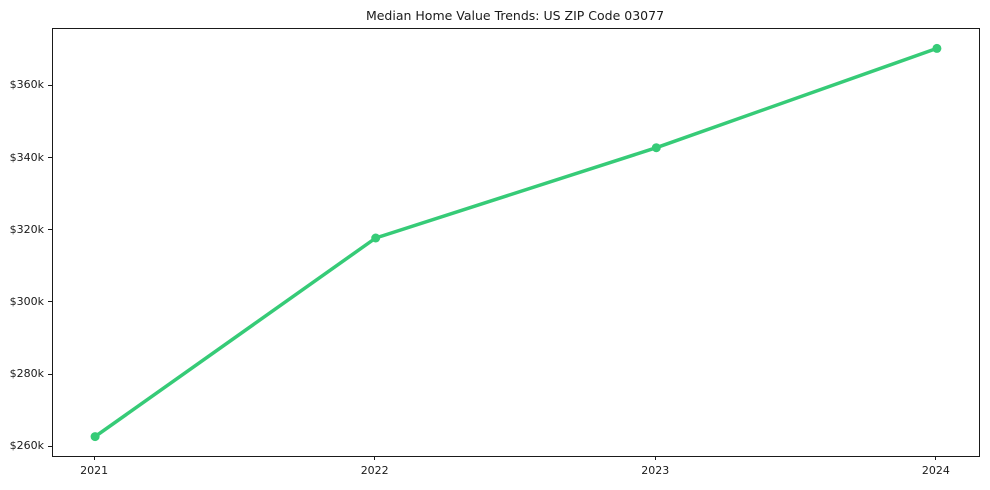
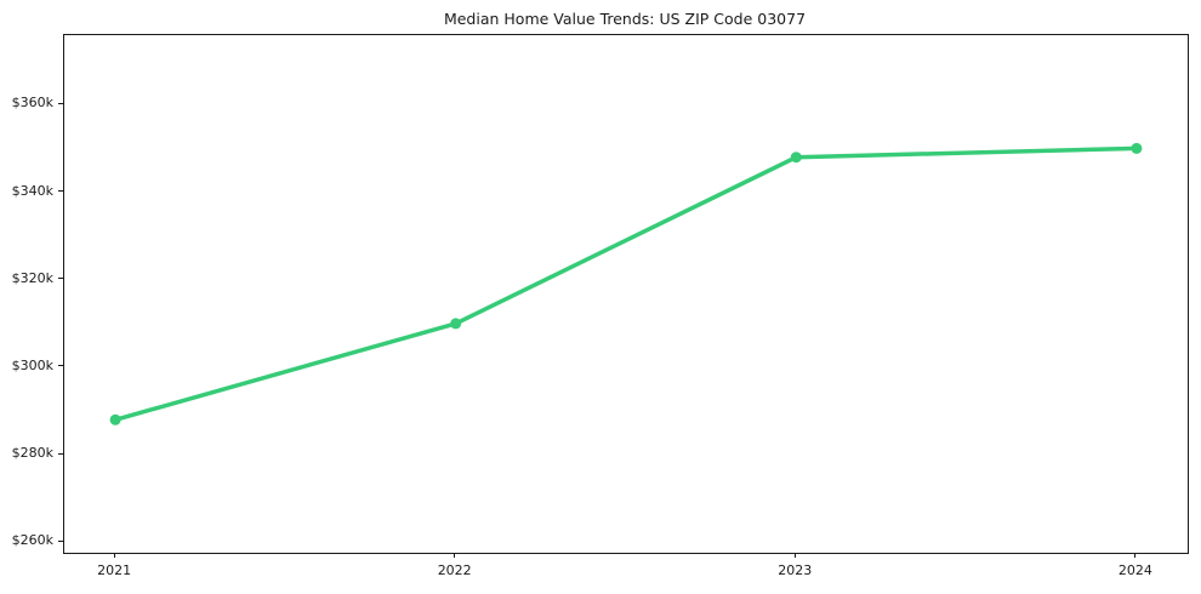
2021: $263k -> $288k
2022: $318k -> $310k
2023: $343k -> $348k
2024: $370k -> $350k
